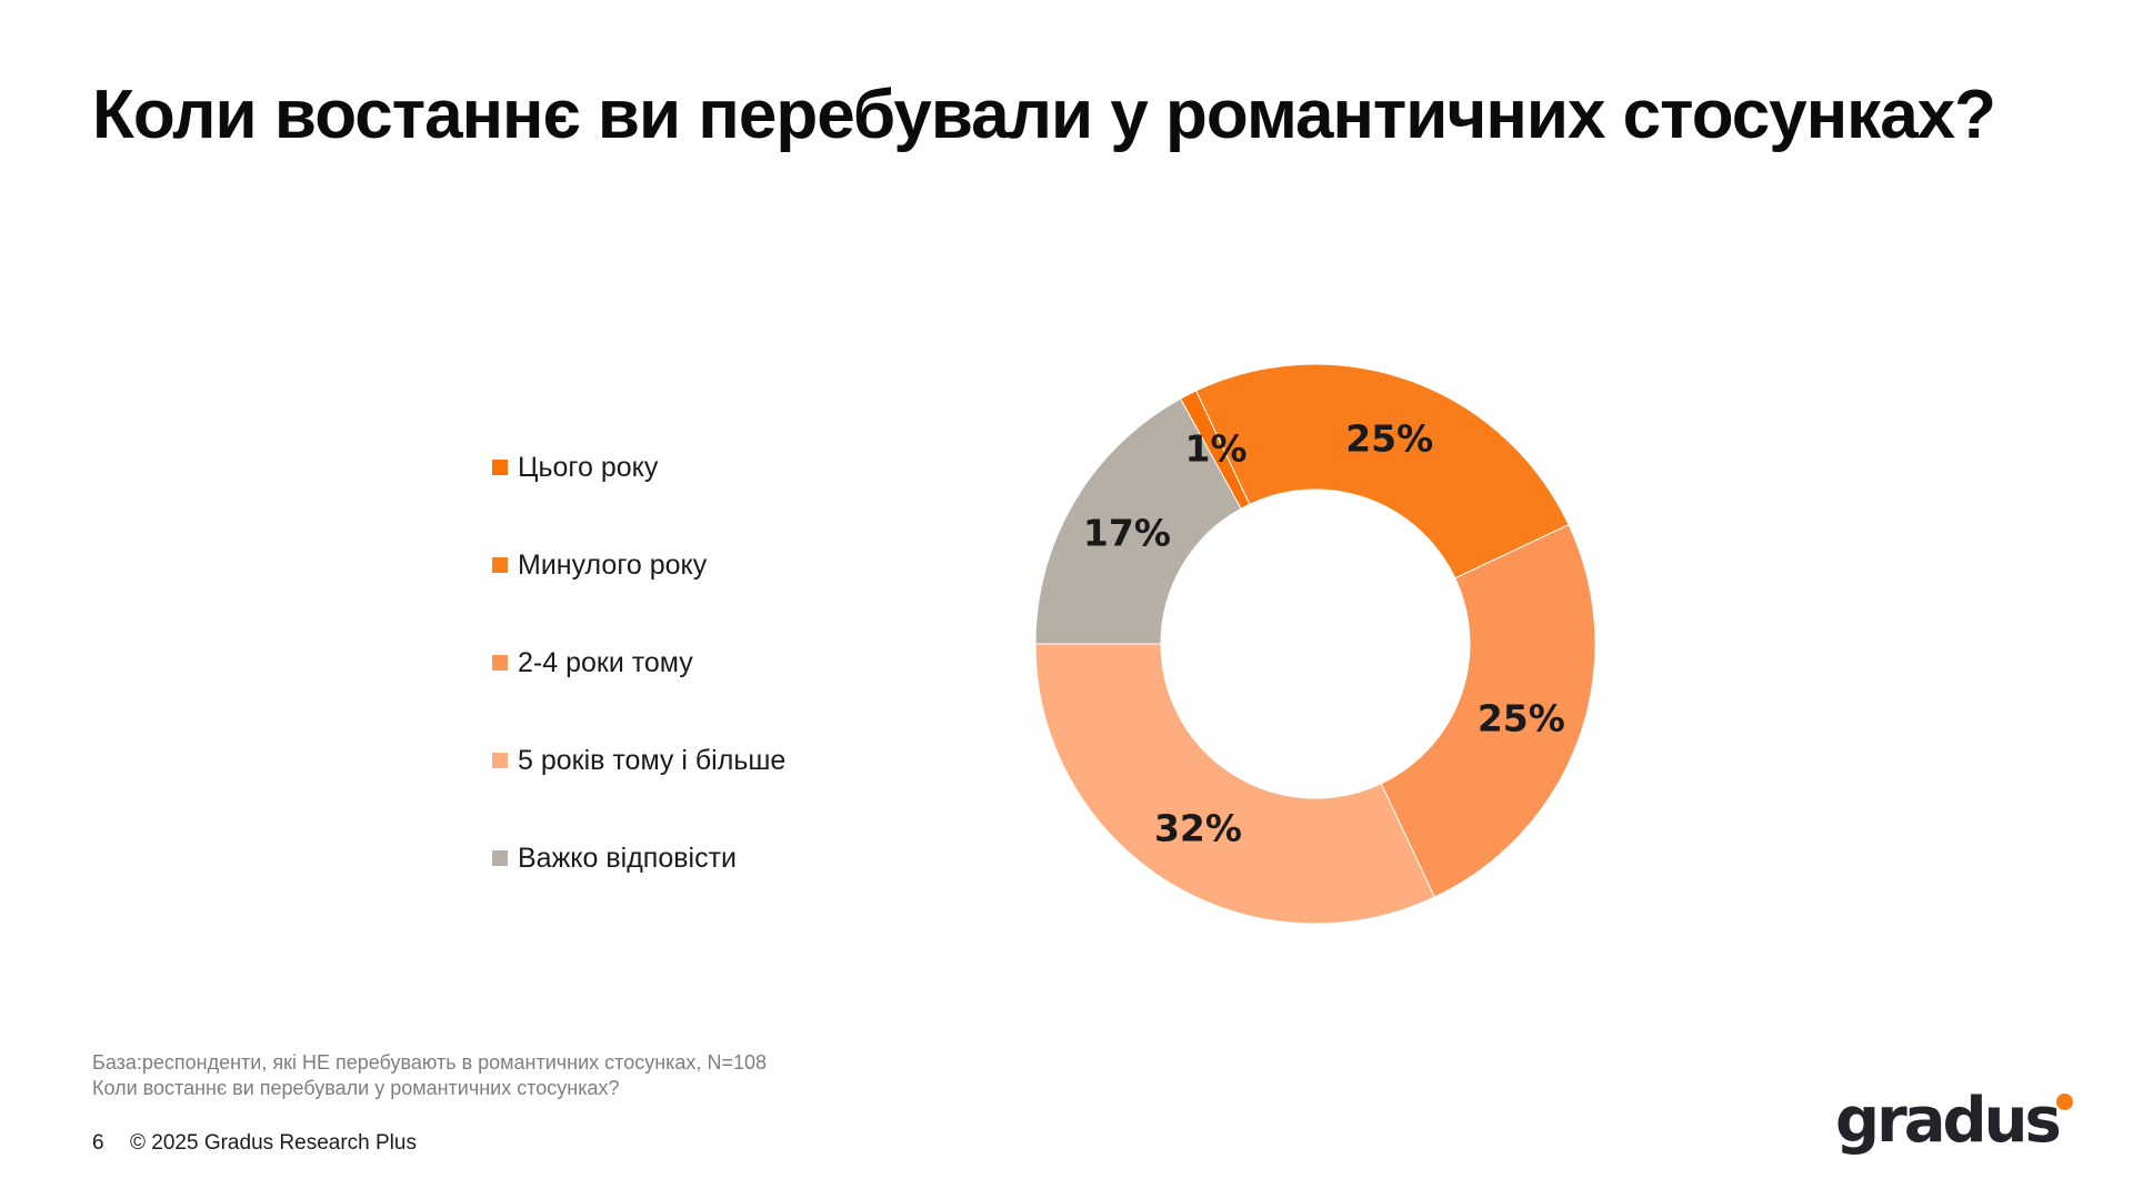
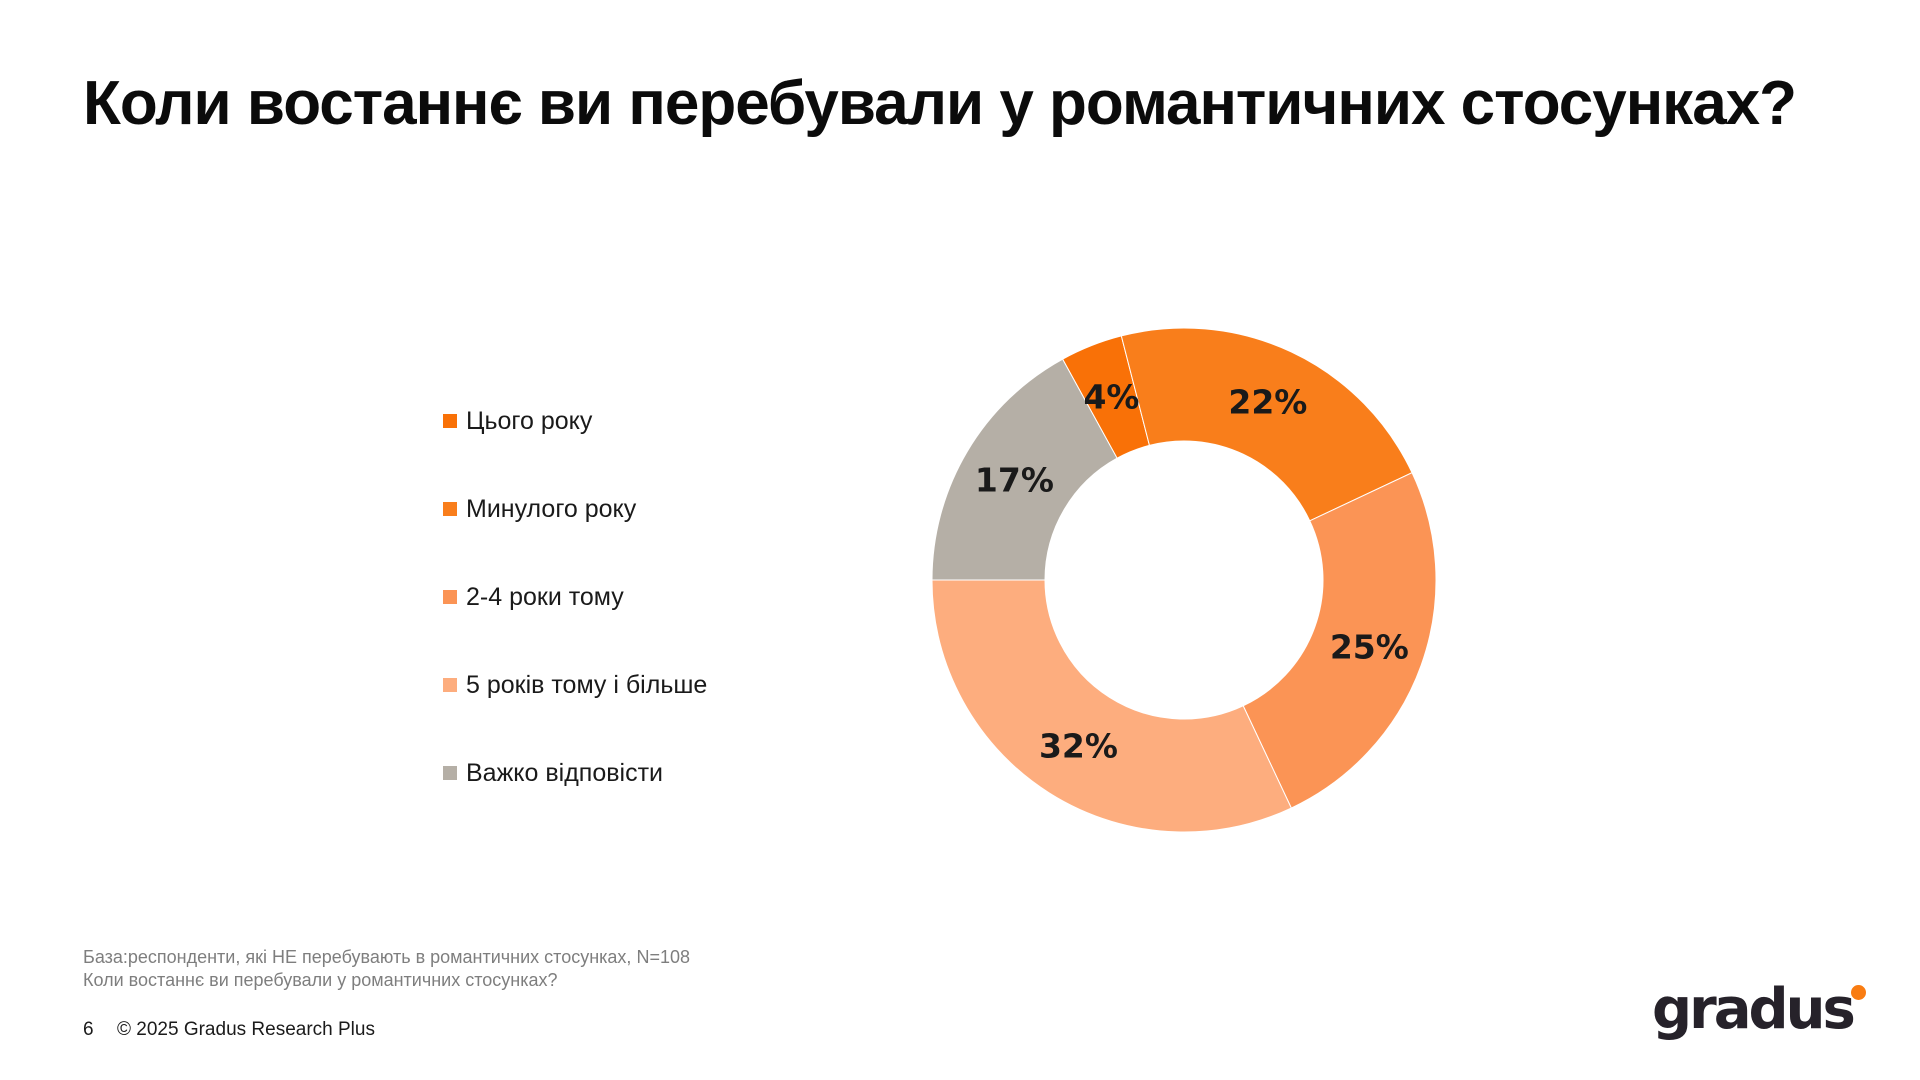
Цього року: 1% -> 4%
Минулого року: 25% -> 22%
